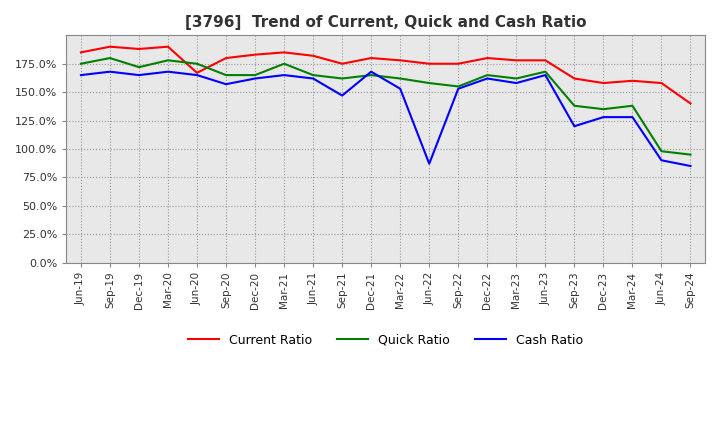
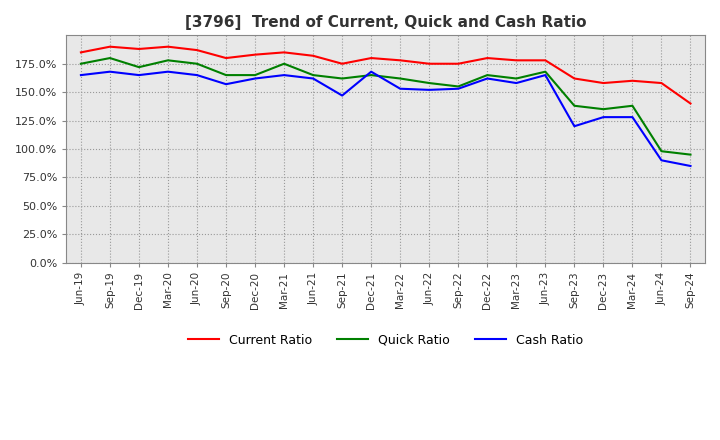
Current Ratio/Jun-20: 167% -> 187%
Cash Ratio/Jun-22: 87% -> 152%
